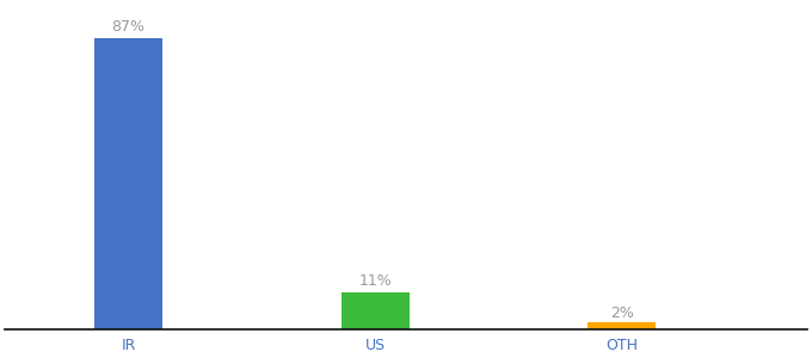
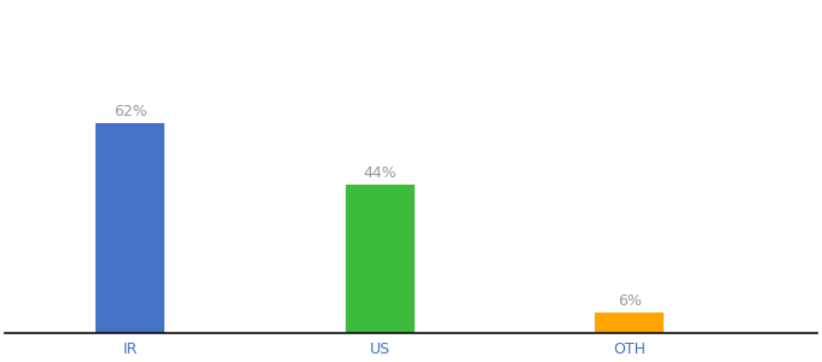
IR: 87% -> 62%
US: 11% -> 44%
OTH: 2% -> 6%
